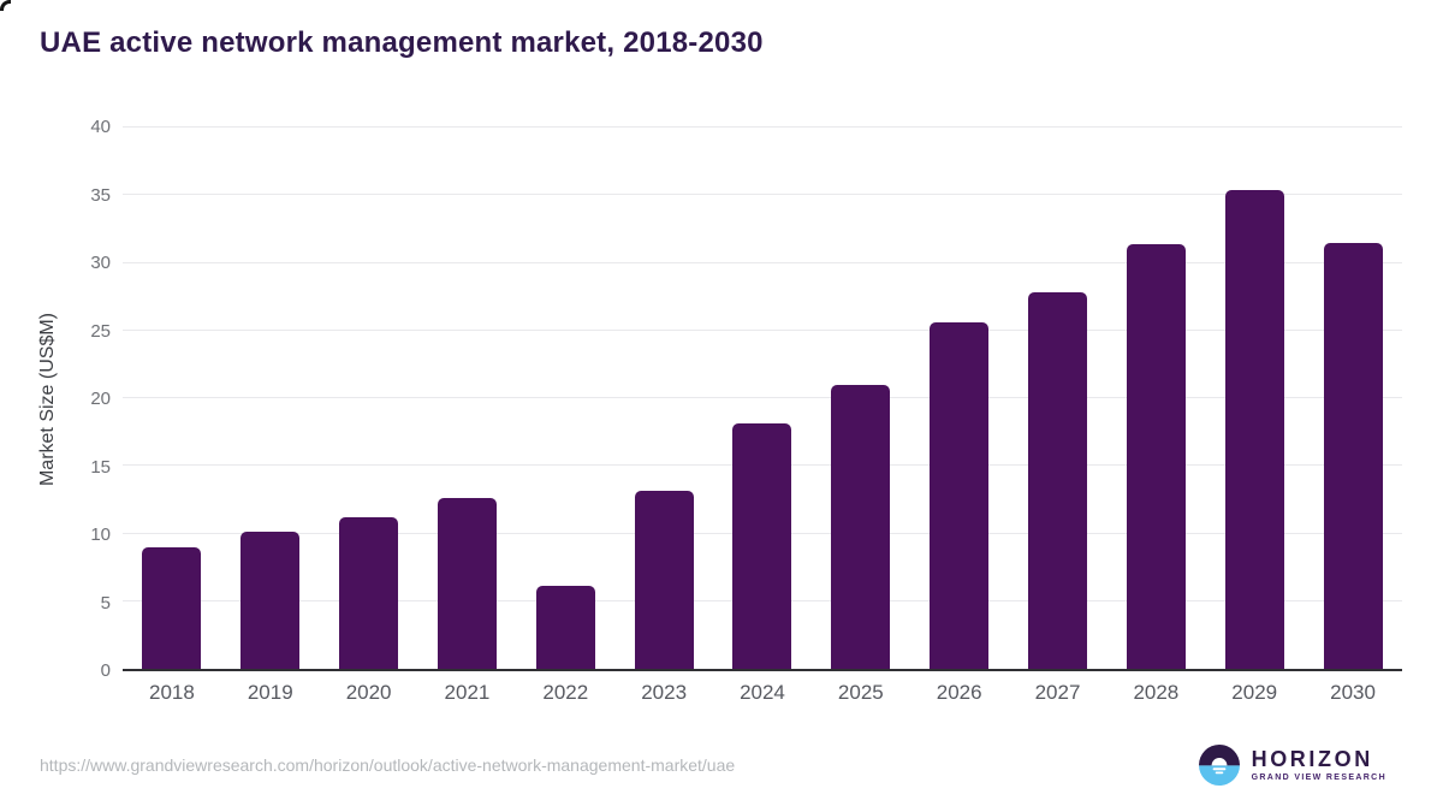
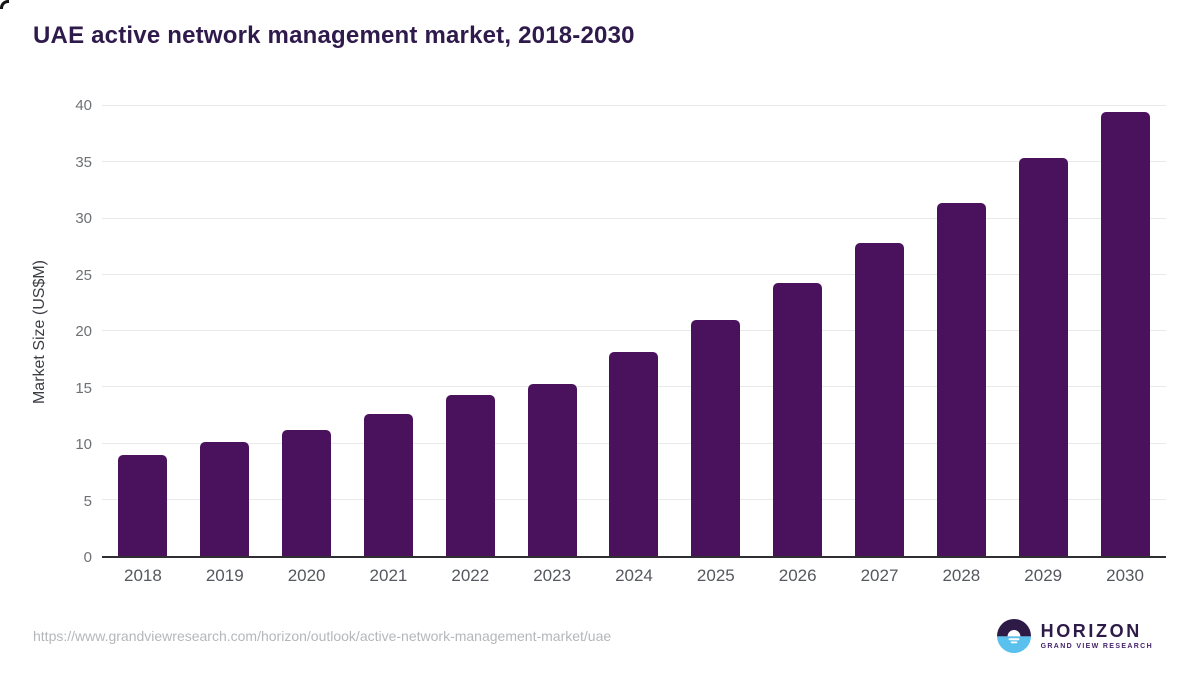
2022: 6.1 -> 14.3
2023: 13.2 -> 15.3
2026: 25.6 -> 24.3
2030: 31.5 -> 39.5
